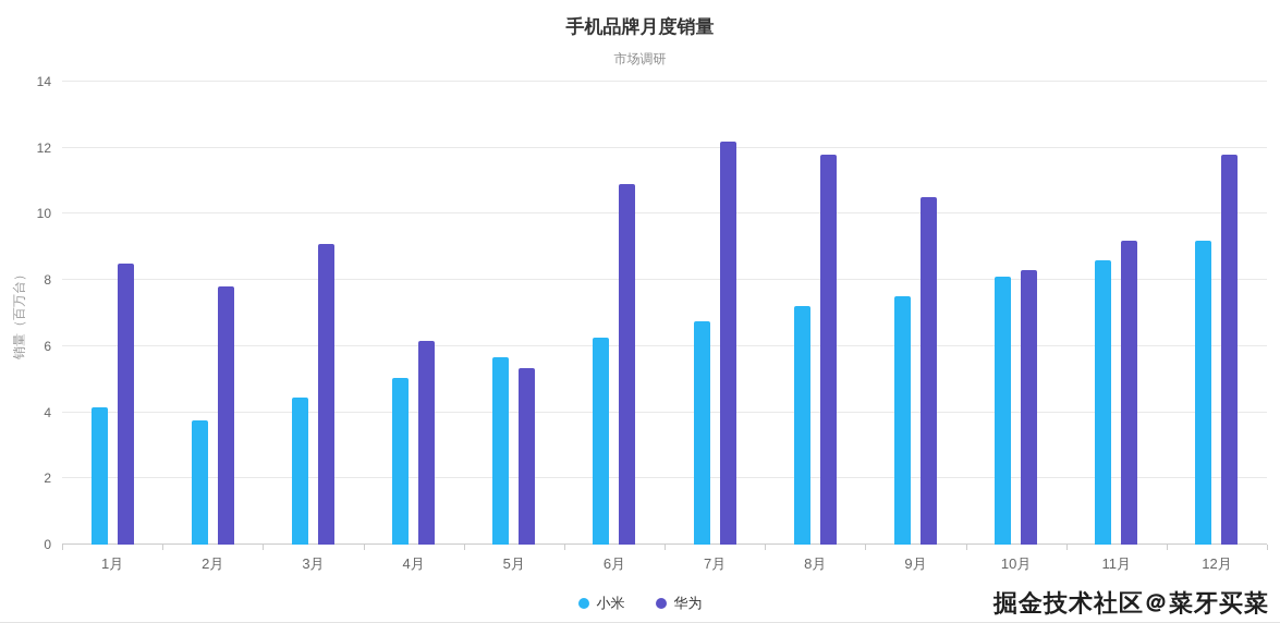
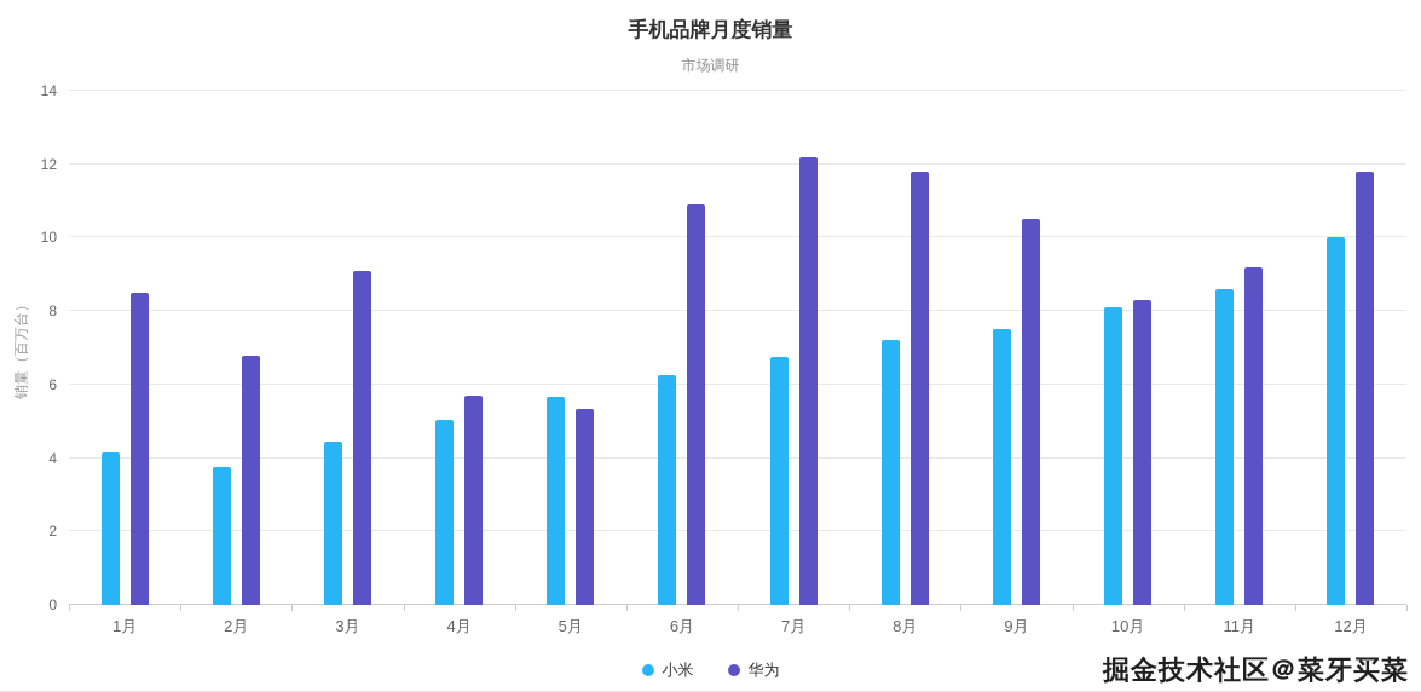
华为/2月: 7.8 -> 6.8
华为/4月: 6.2 -> 5.7
小米/12月: 9.2 -> 10.0
